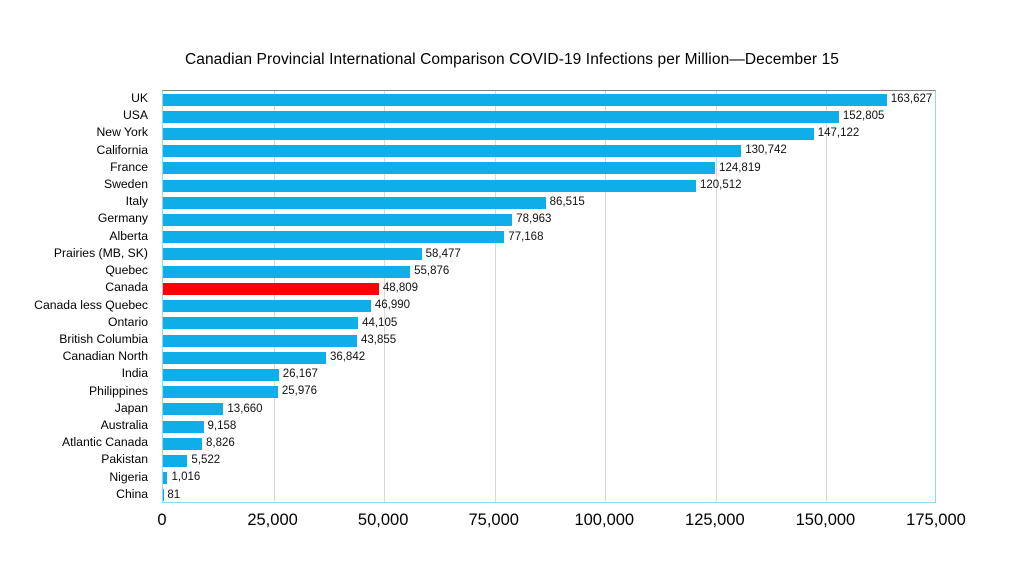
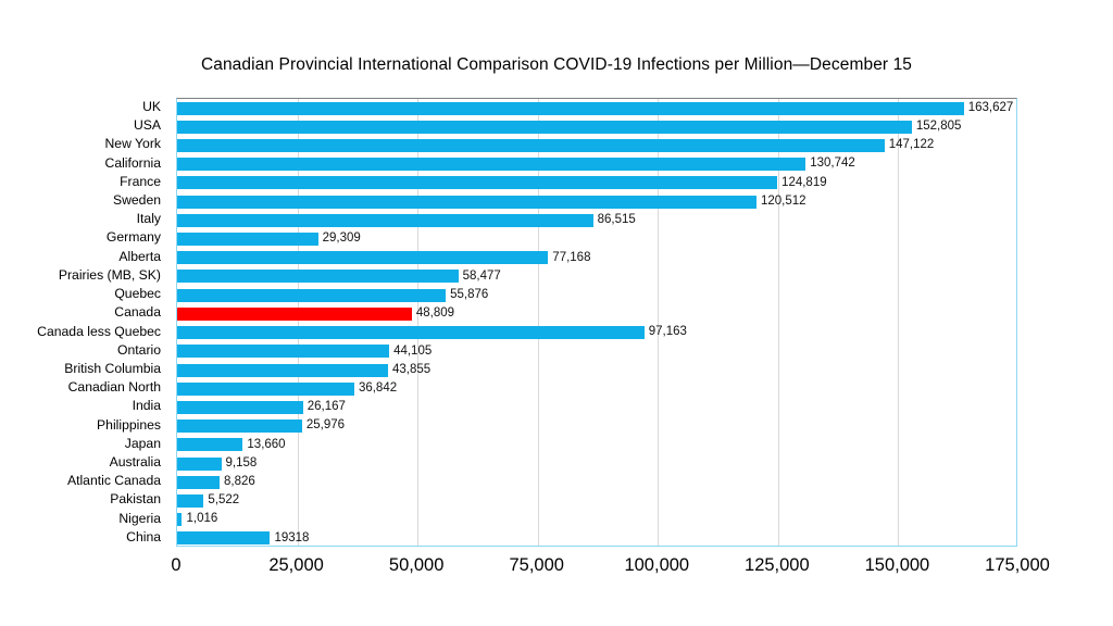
Germany: 78,963 -> 29,309
Canada less Quebec: 46,990 -> 97,163
China: 81 -> 19318
